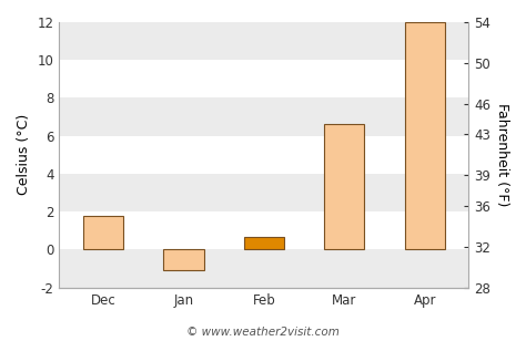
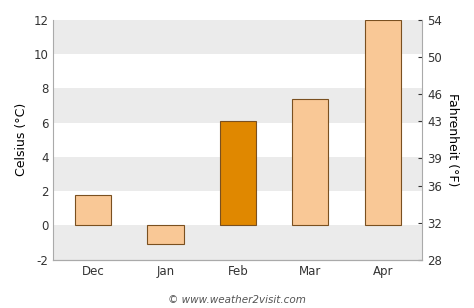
Feb: 0.7 -> 6.1
Mar: 6.6 -> 7.4
